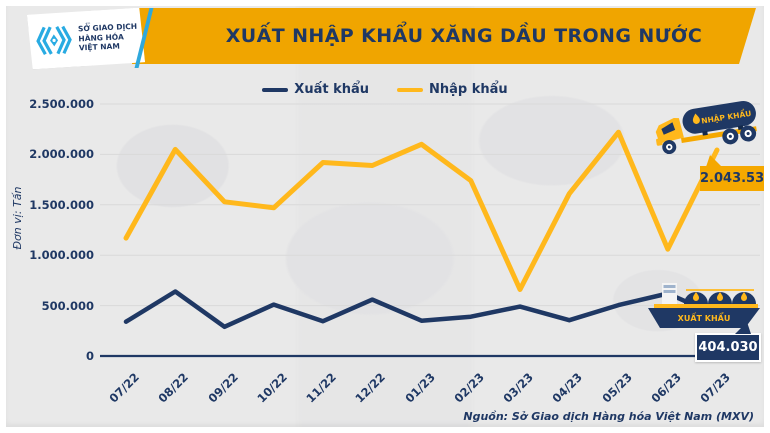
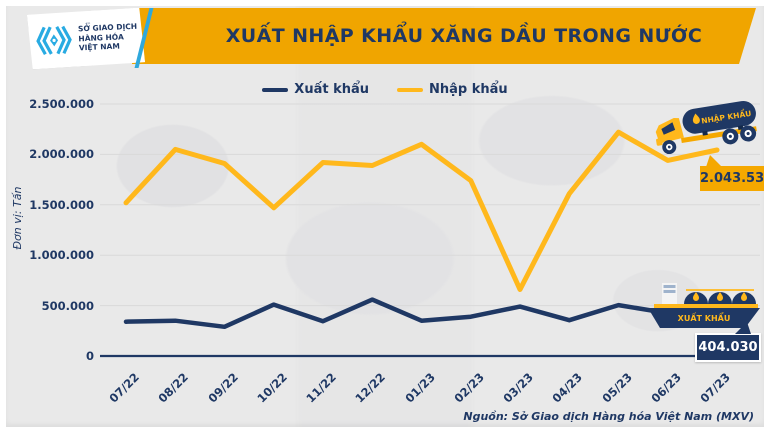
Nhập khẩu/07/22: 1170000 -> 1520000
Xuất khẩu/08/22: 640000 -> 350000
Nhập khẩu/09/22: 1530000 -> 1910000
Xuất khẩu/06/23: 620000 -> 420000
Nhập khẩu/06/23: 1060000 -> 1940000
